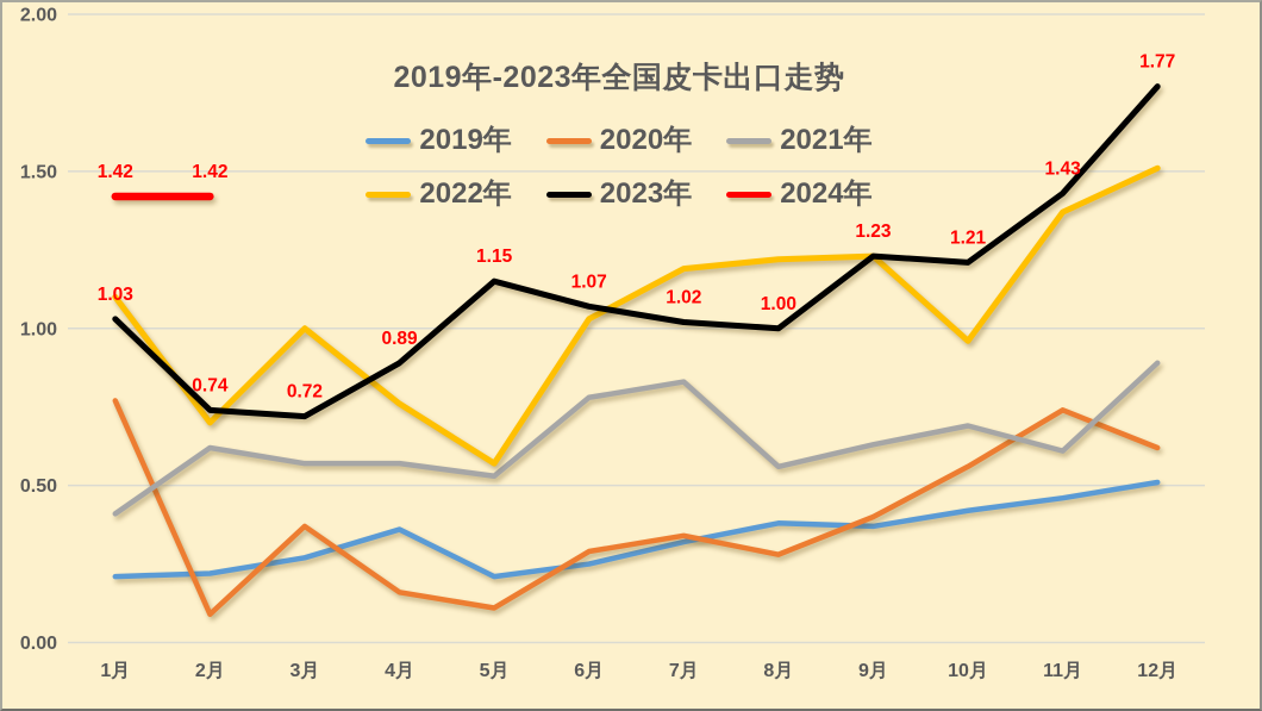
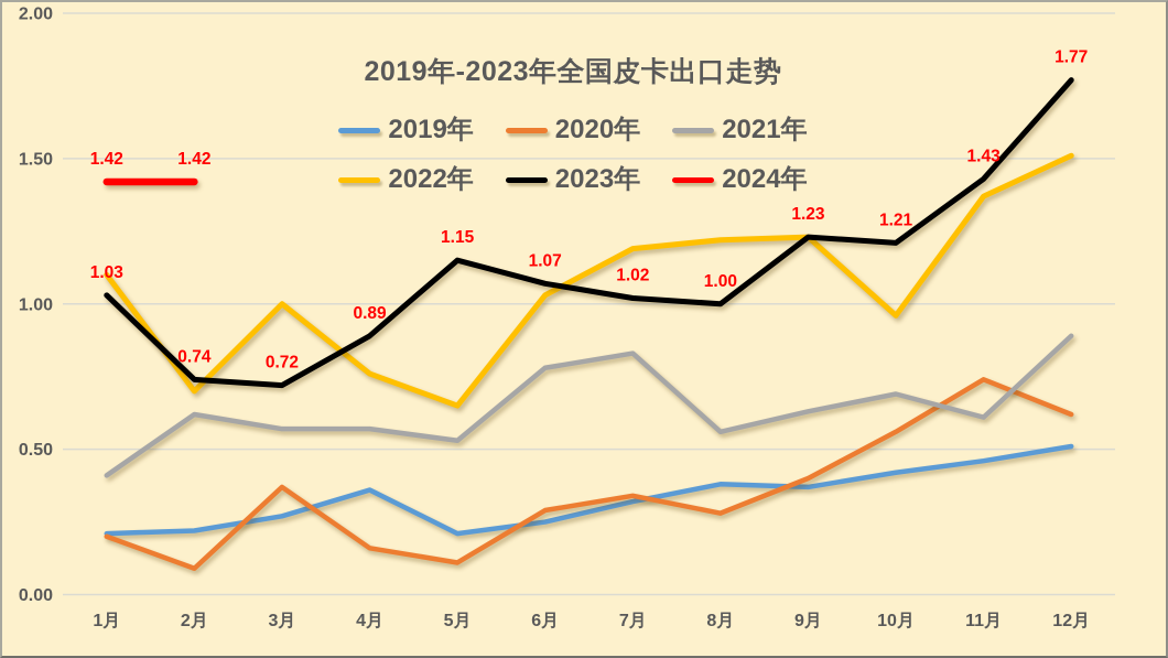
2020年/1月: 0.77 -> 0.20
2022年/5月: 0.57 -> 0.65
